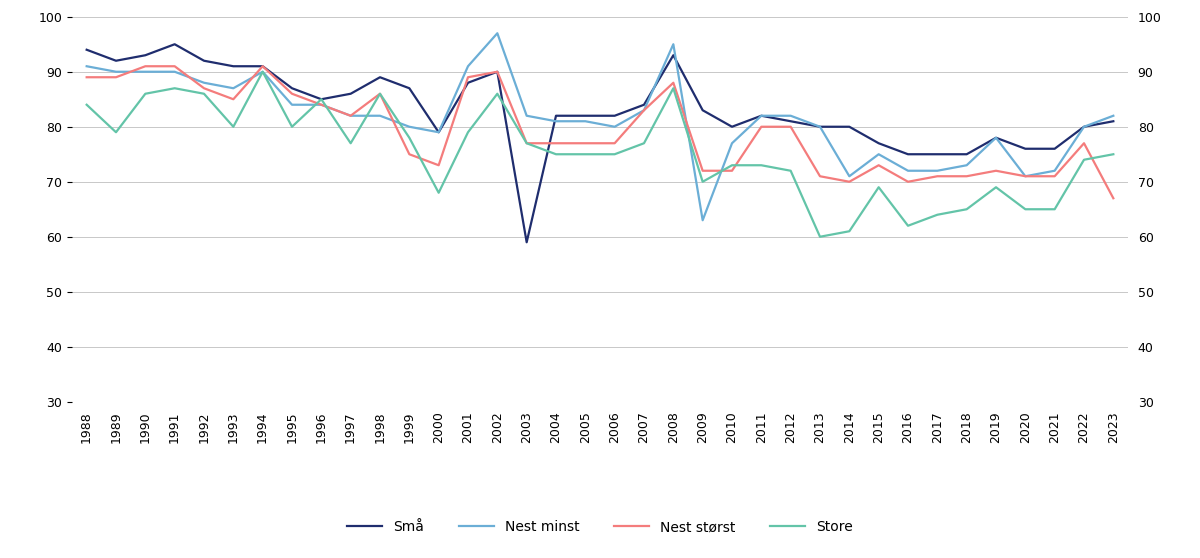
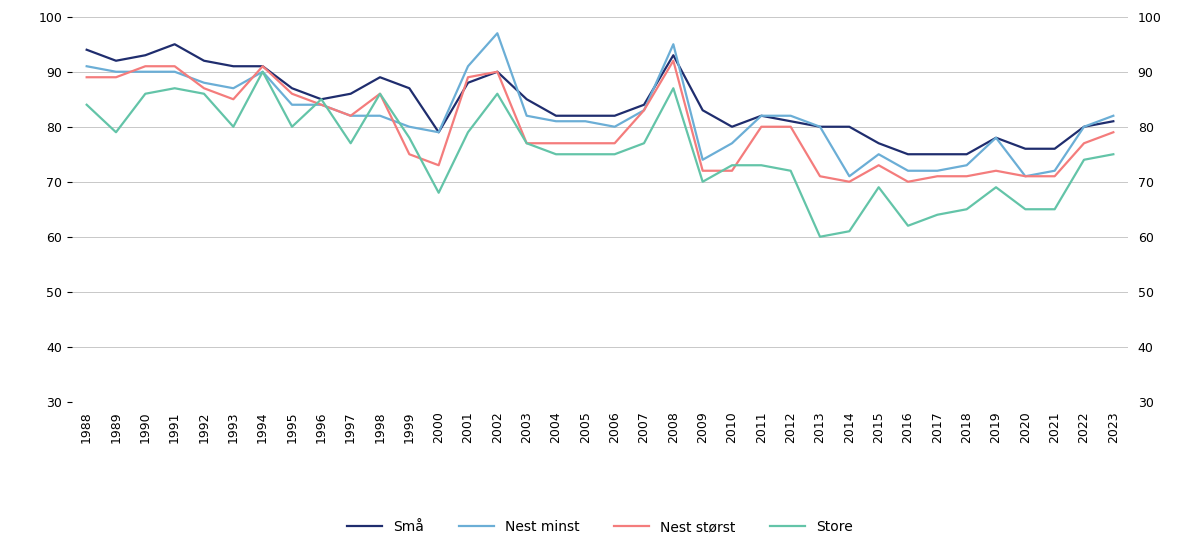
Små/2003: 59 -> 85
Nest størst/2008: 88 -> 92
Nest minst/2009: 63 -> 74
Nest størst/2023: 67 -> 79
